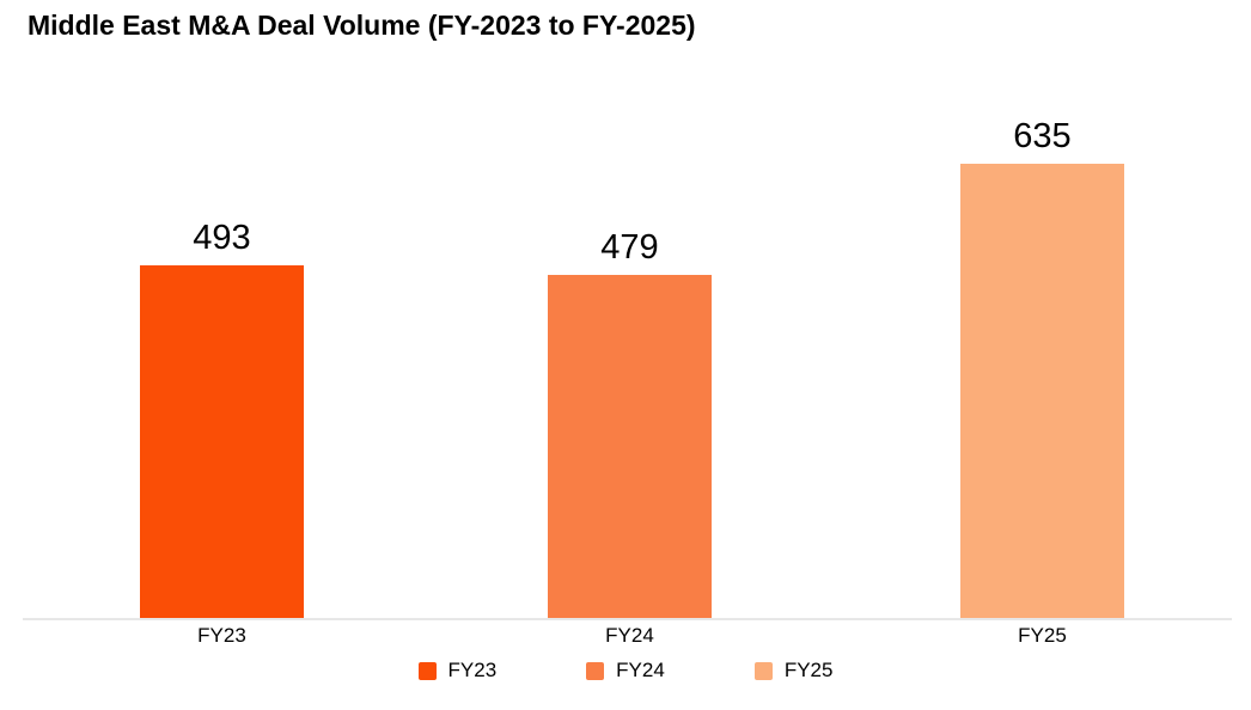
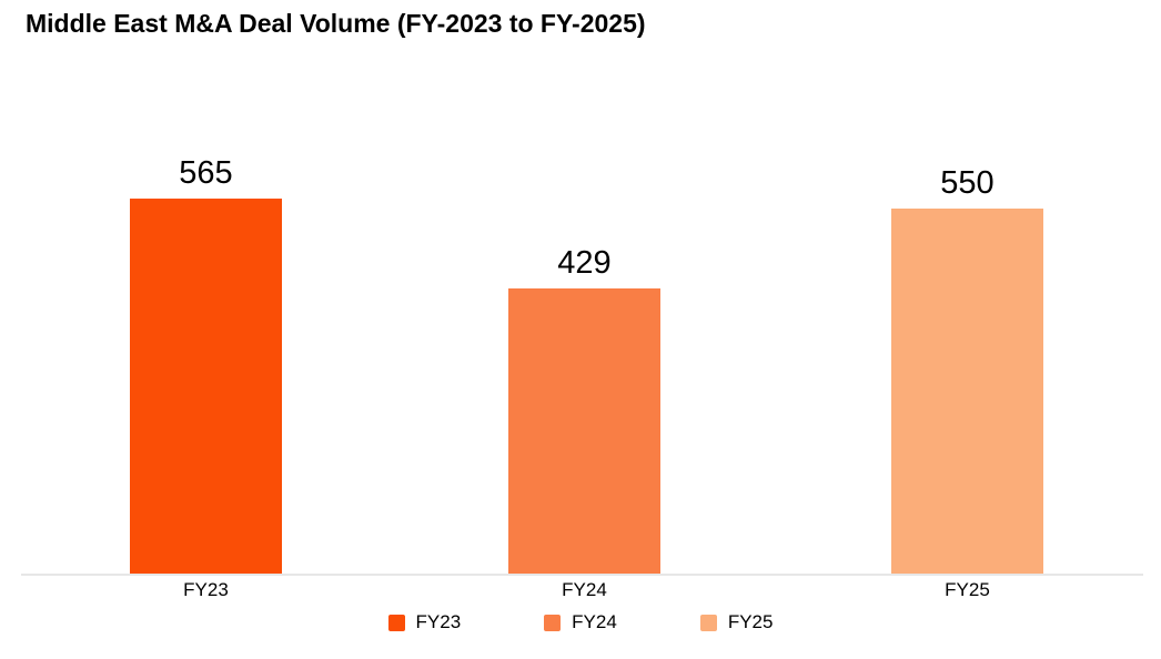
FY23: 493 -> 565
FY24: 479 -> 429
FY25: 635 -> 550
